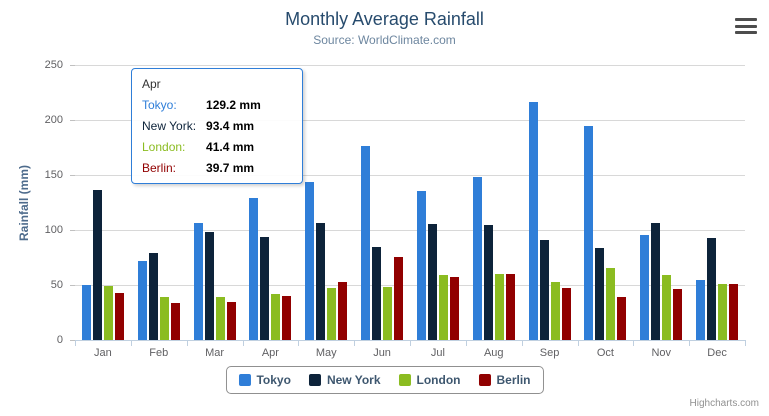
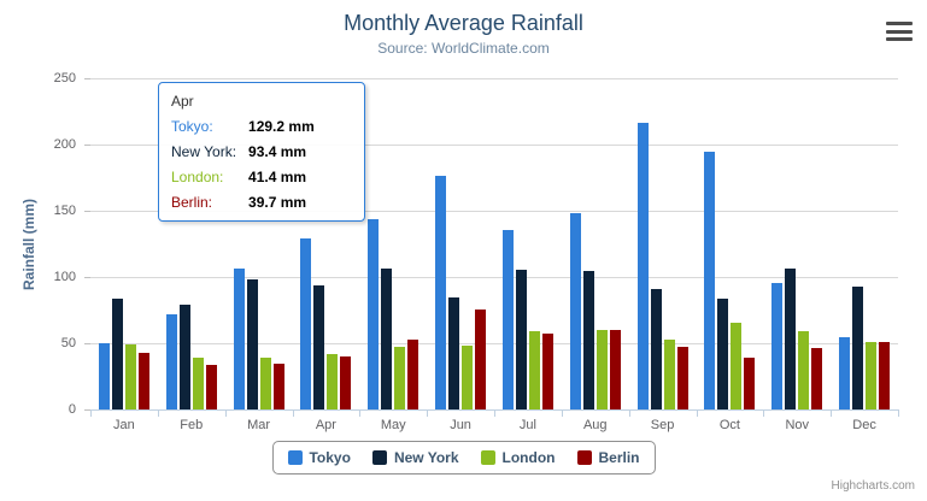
New York/Jan: 136 -> 84
